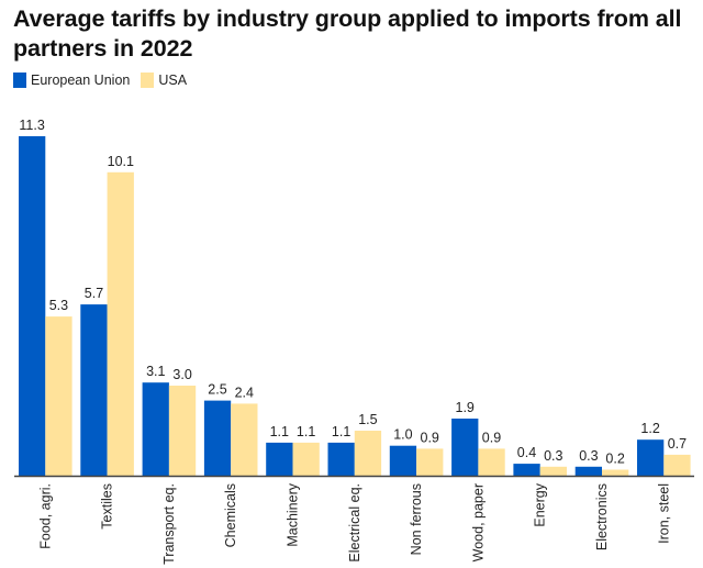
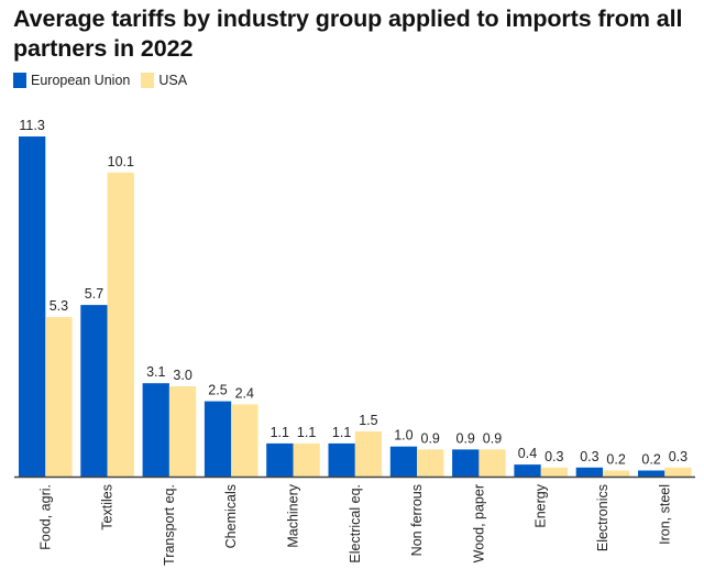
European Union/Wood, paper: 1.9 -> 0.9
European Union/Iron, steel: 1.2 -> 0.2
USA/Iron, steel: 0.7 -> 0.3
